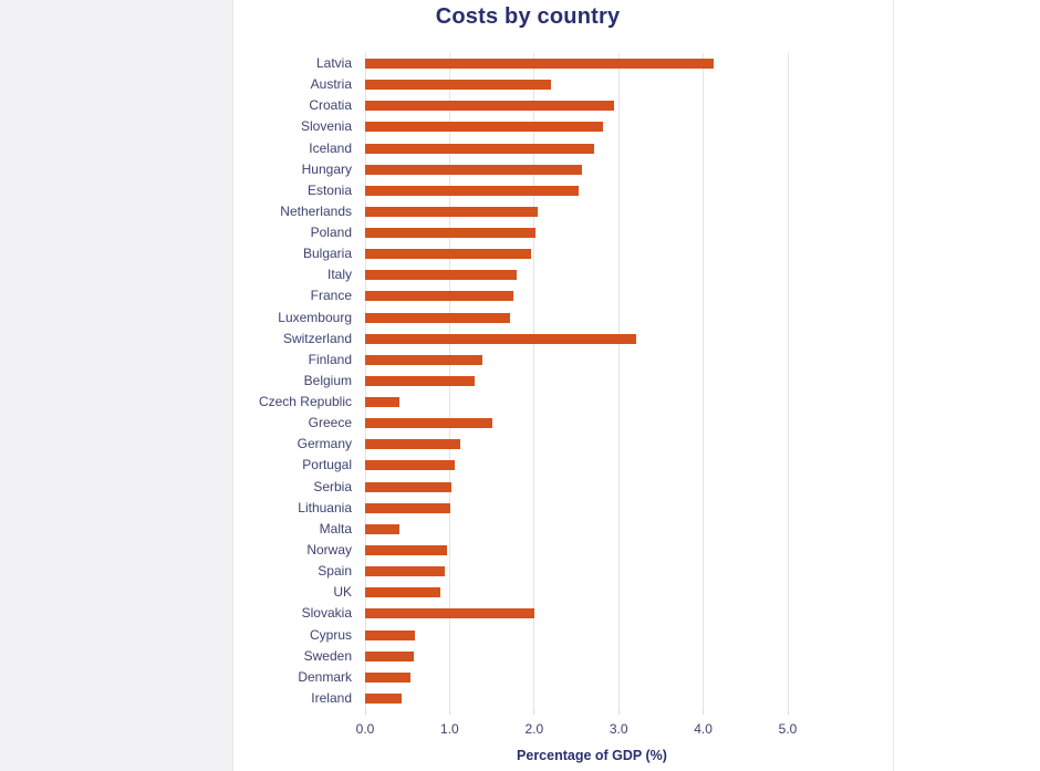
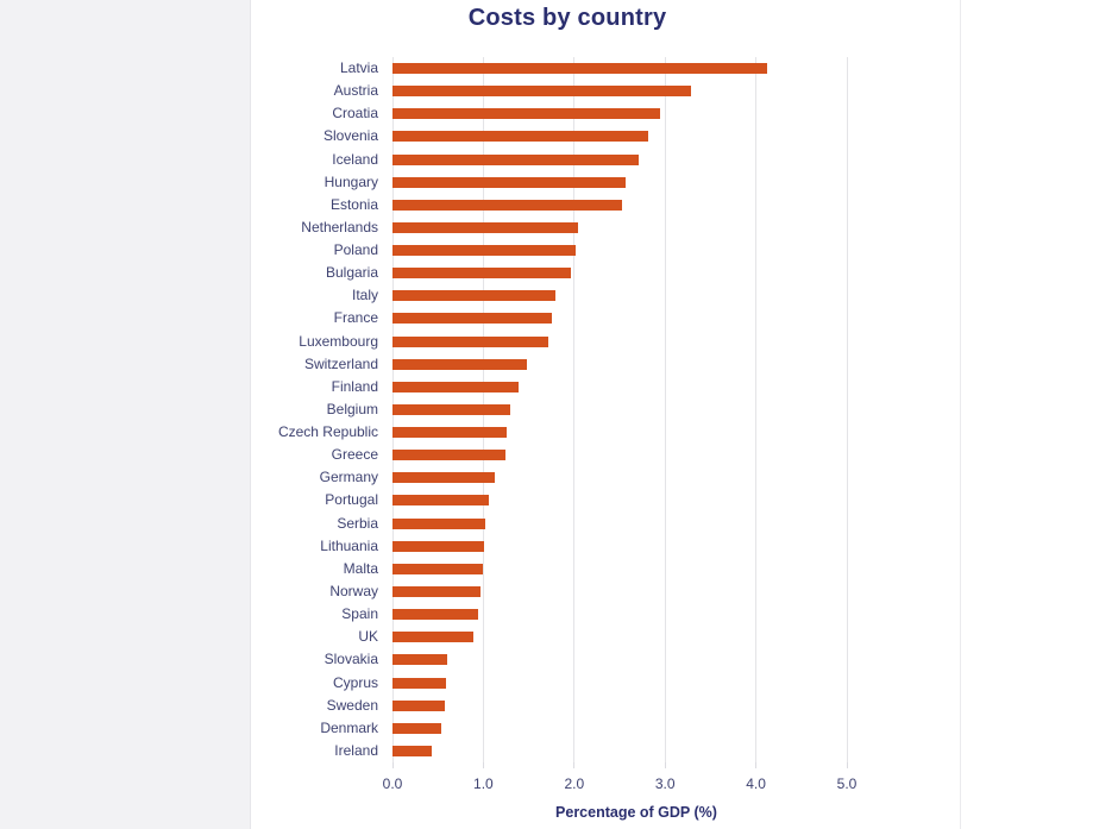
Austria: 2.2 -> 3.3
Switzerland: 3.2 -> 1.5
Czech Republic: 0.4 -> 1.3
Greece: 1.5 -> 1.2
Malta: 0.4 -> 1.0
Slovakia: 2.0 -> 0.6
